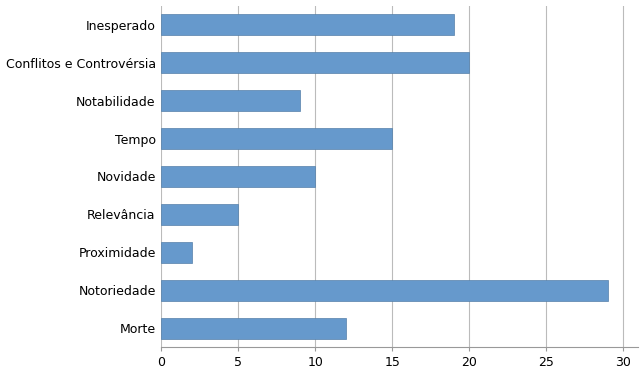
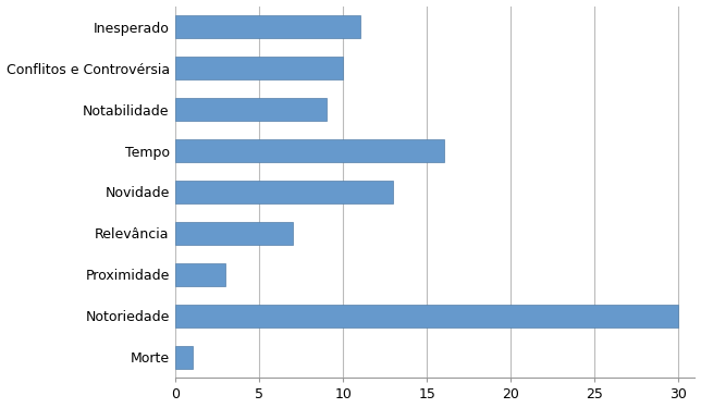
Inesperado: 19 -> 11
Conflitos e Controvérsia: 20 -> 10
Tempo: 15 -> 16
Novidade: 10 -> 13
Relevância: 5 -> 7
Proximidade: 2 -> 3
Notoriedade: 29 -> 30
Morte: 12 -> 1
